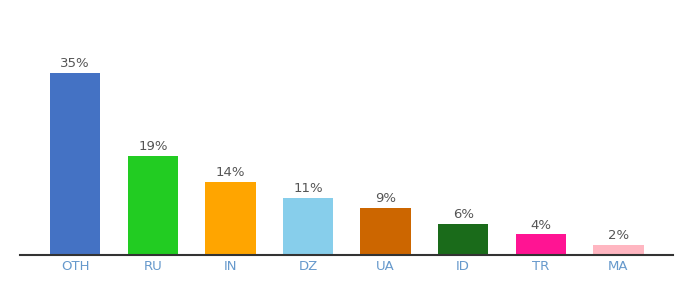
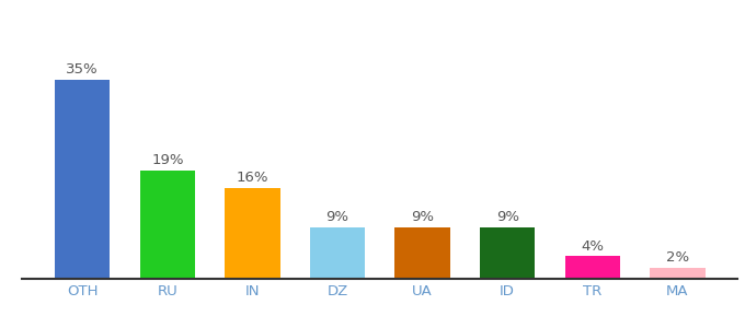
IN: 14% -> 16%
DZ: 11% -> 9%
ID: 6% -> 9%
